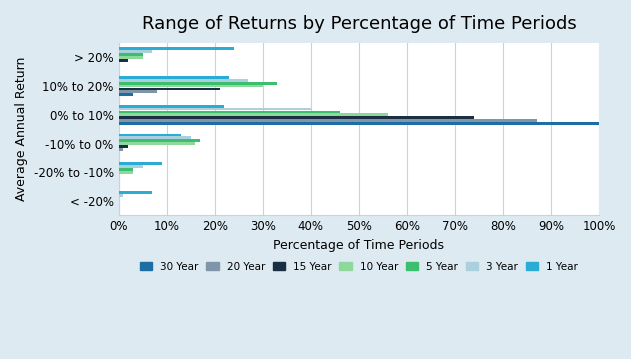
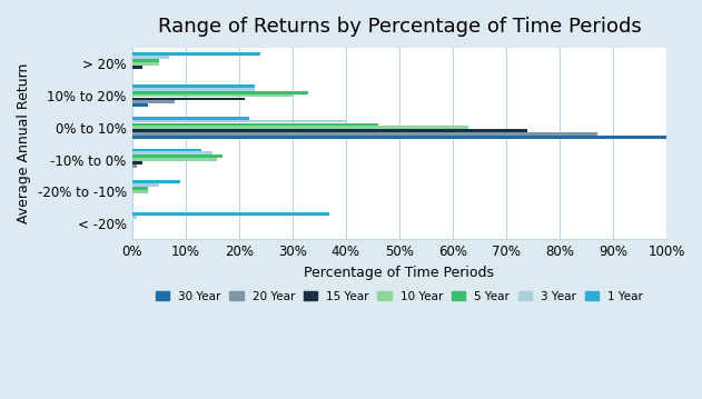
3 Year/10% to 20%: 27% -> 23%
10 Year/0% to 10%: 56% -> 63%
1 Year/< -20%: 7% -> 37%
